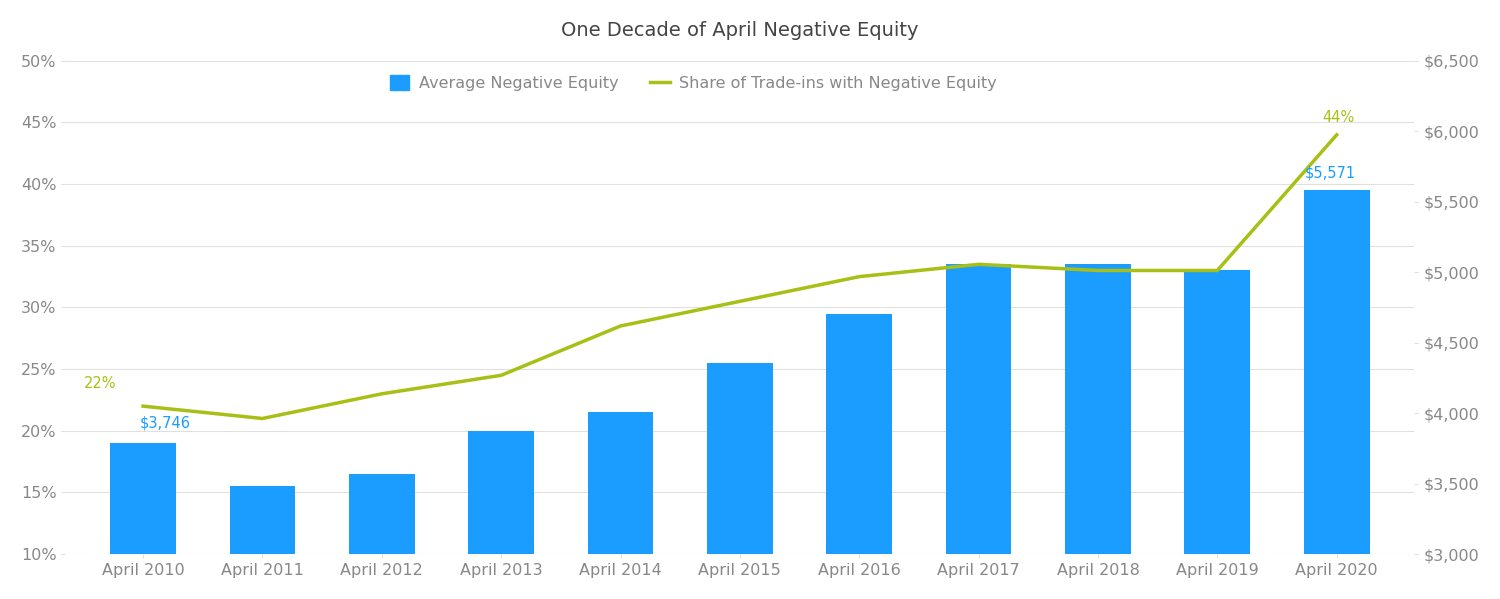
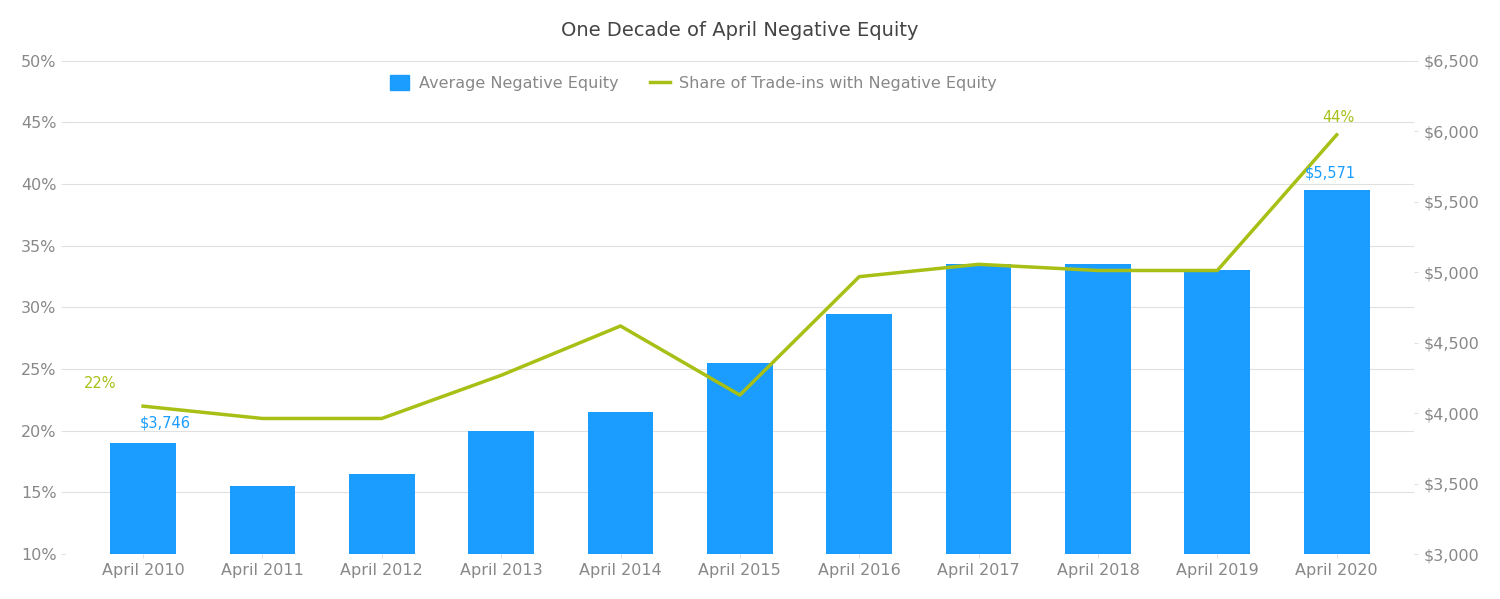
Share of Trade-ins with Negative Equity/April 2012: 23.0% -> 21.0%
Share of Trade-ins with Negative Equity/April 2015: 30.5% -> 22.9%
